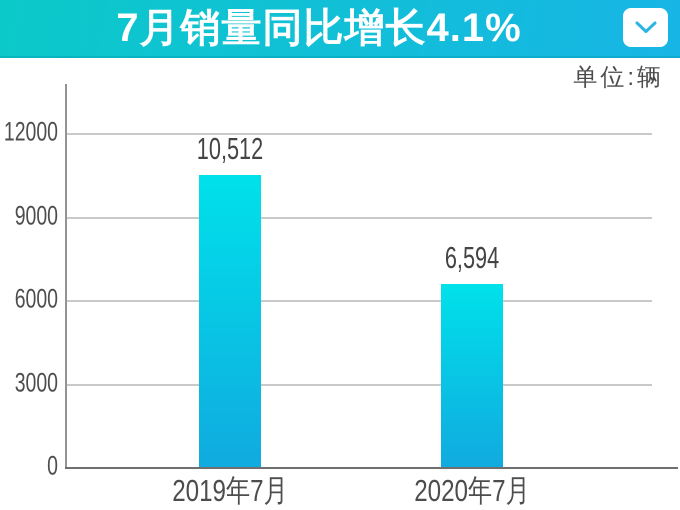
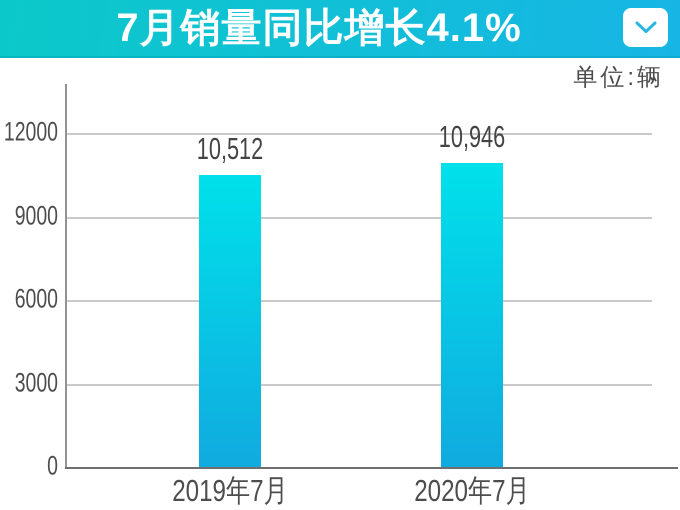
2020年7月: 6,594 -> 10,946
